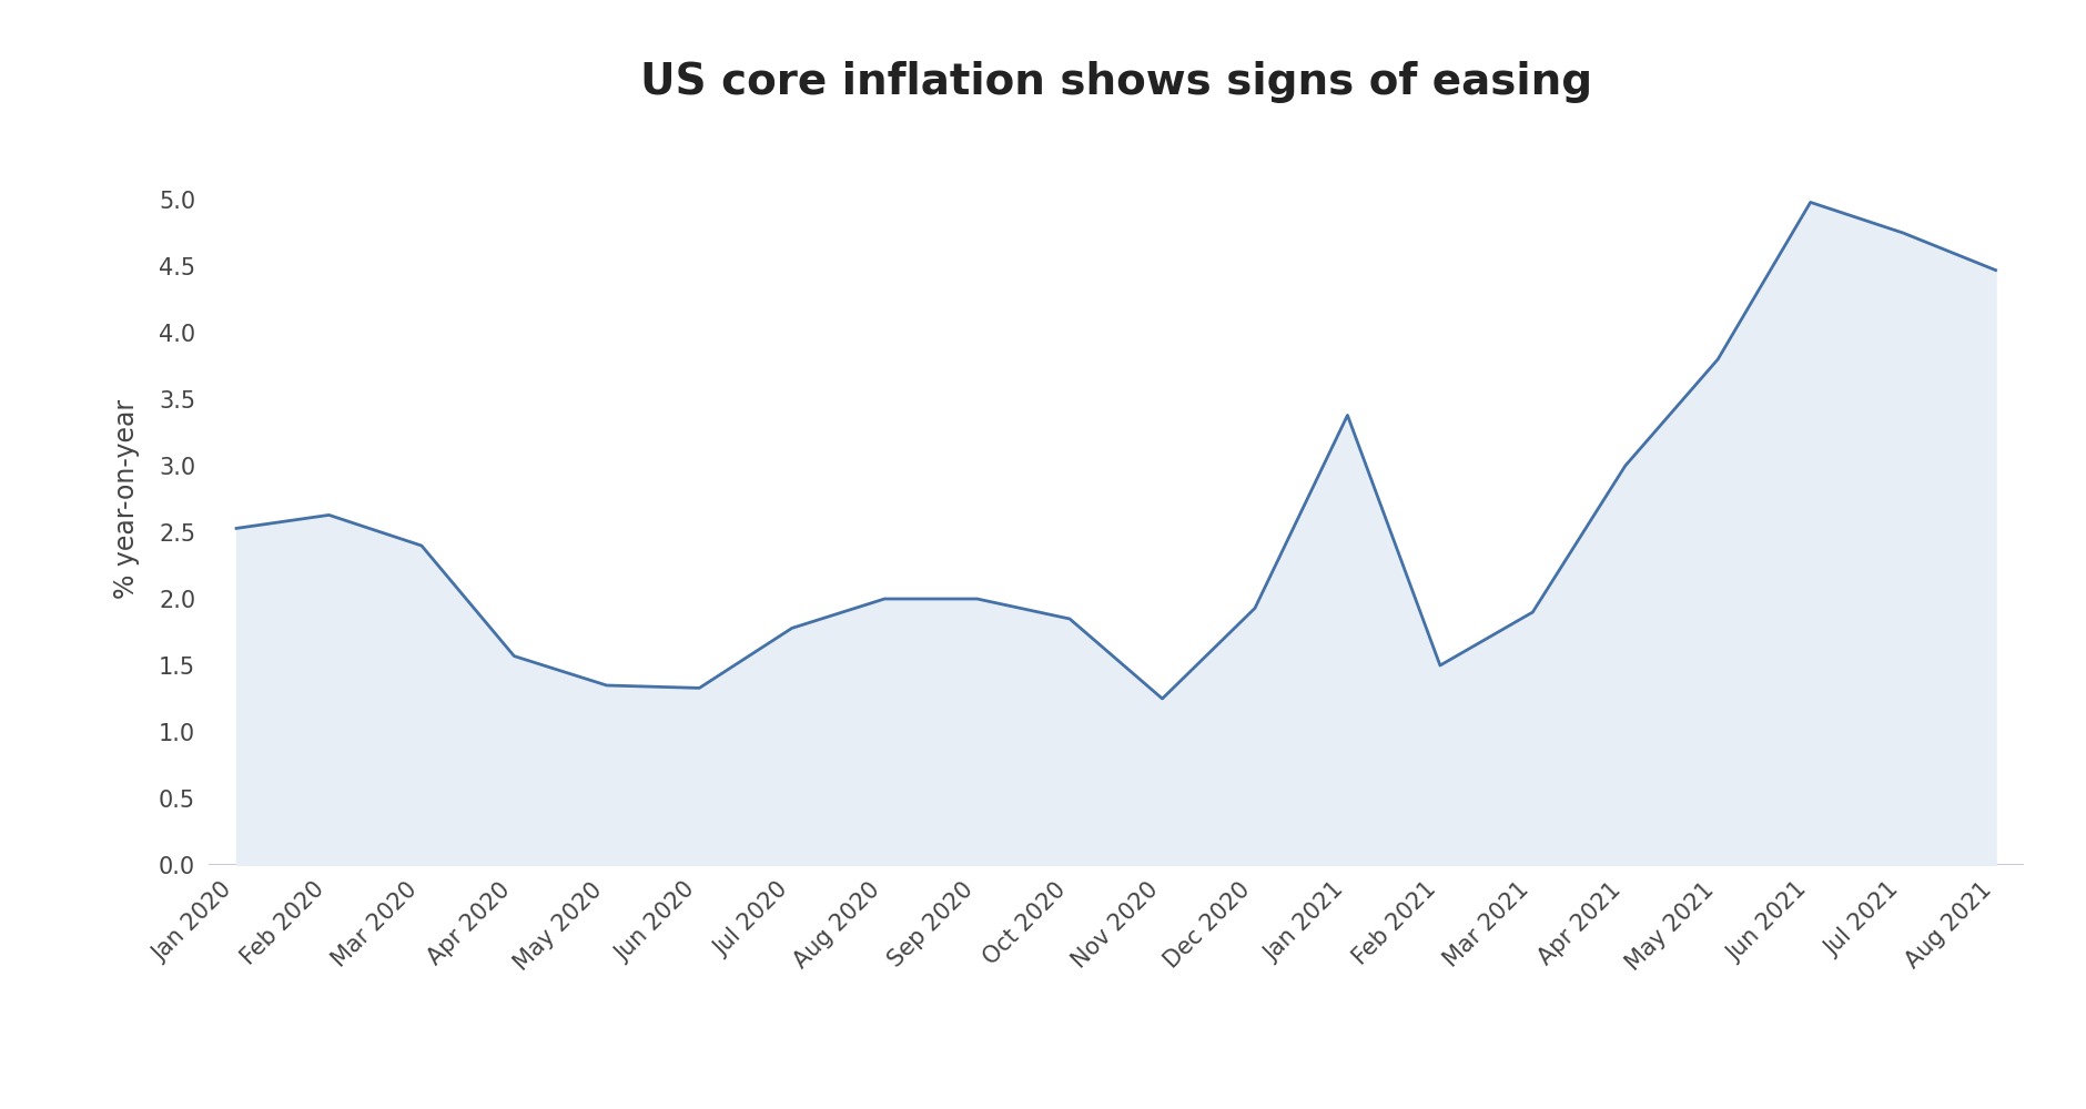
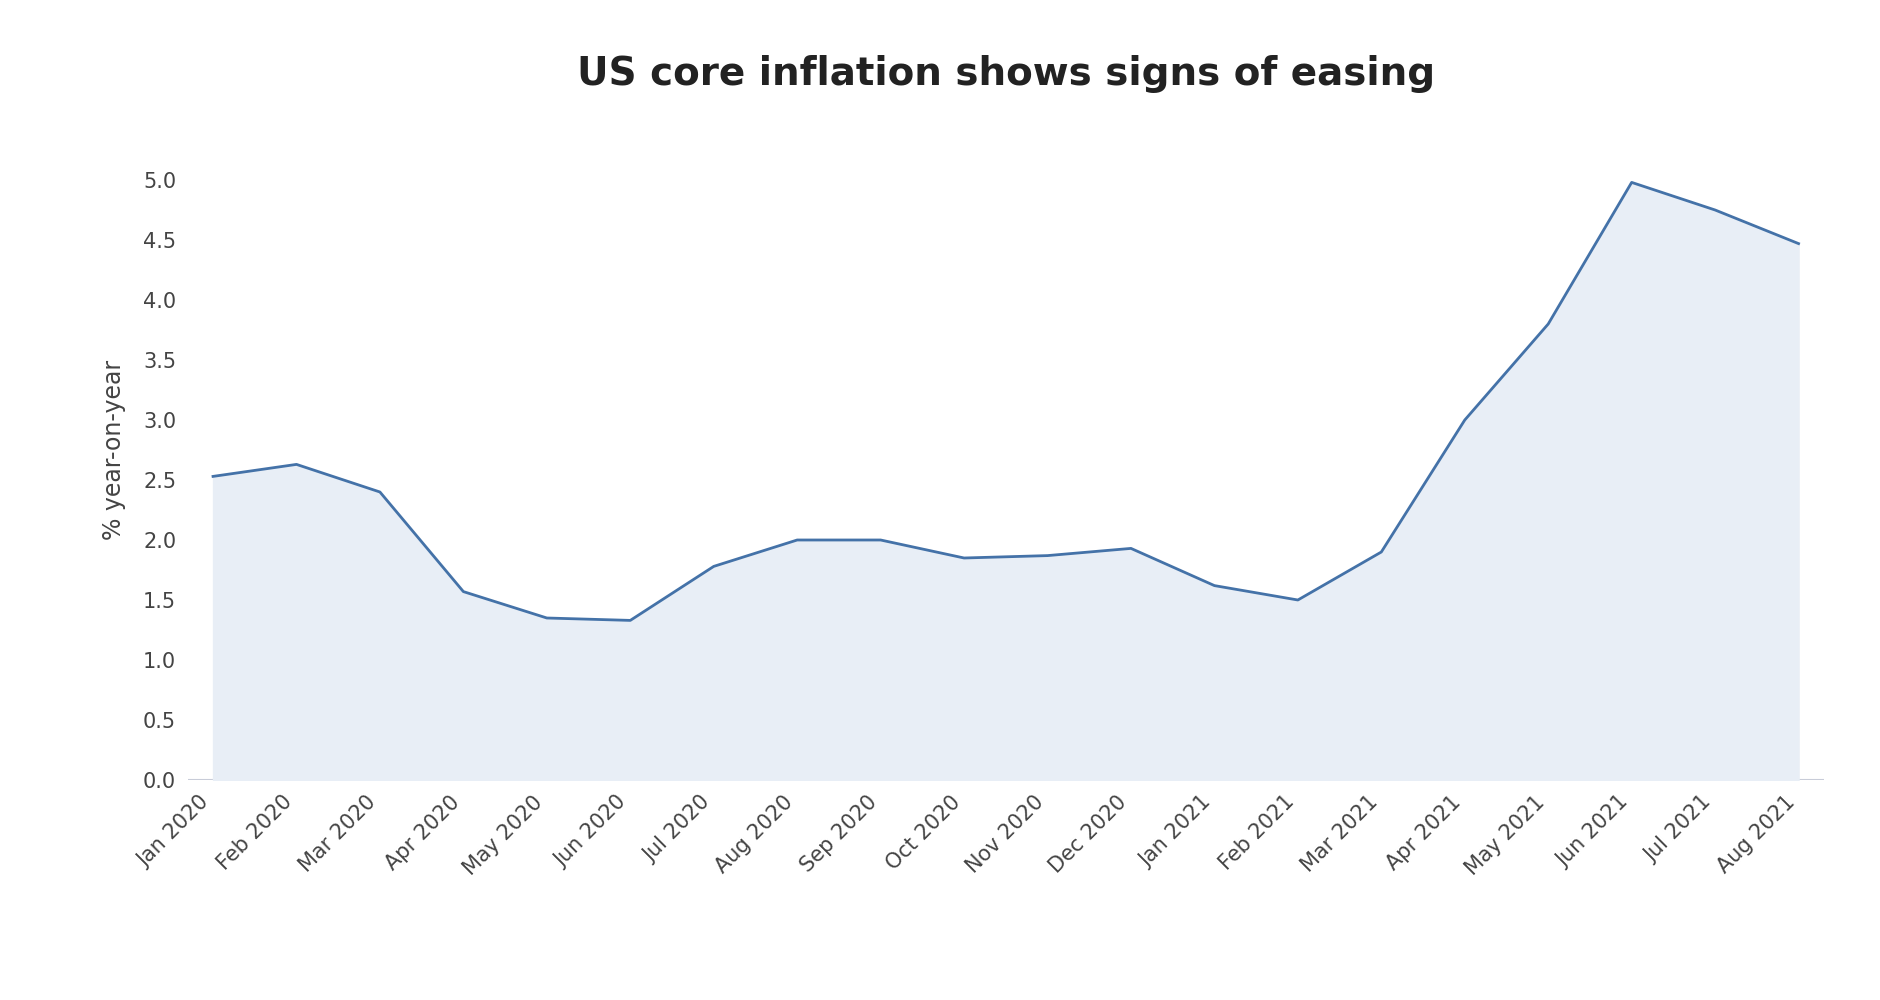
Nov 2020: 1.25 -> 1.87
Jan 2021: 3.38 -> 1.62
